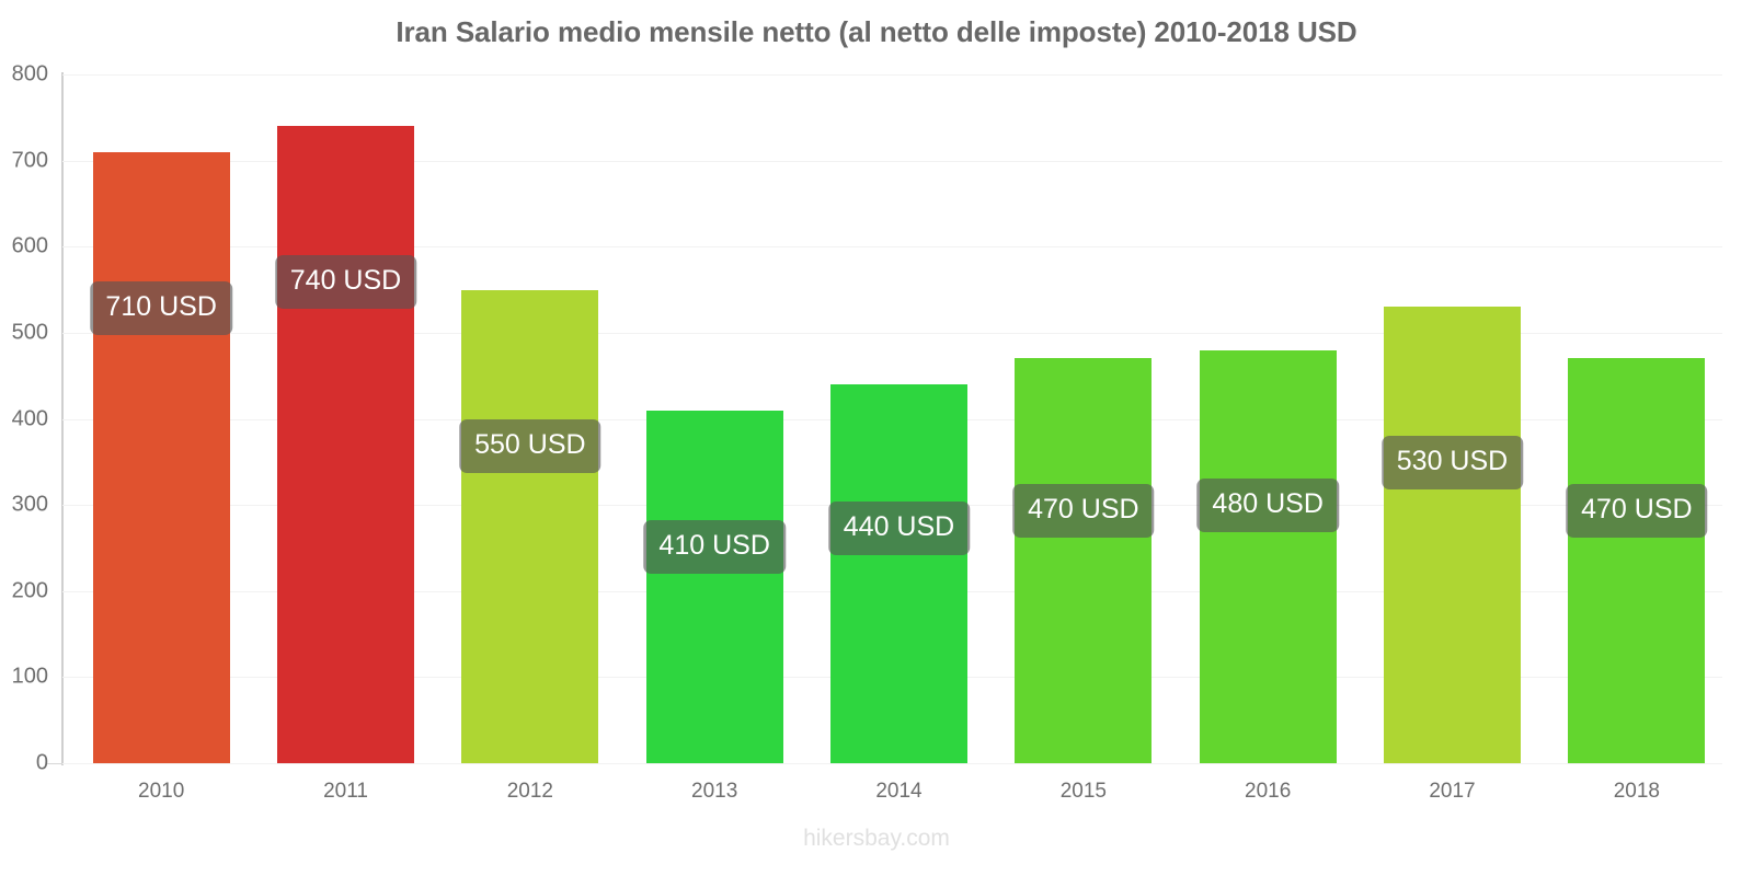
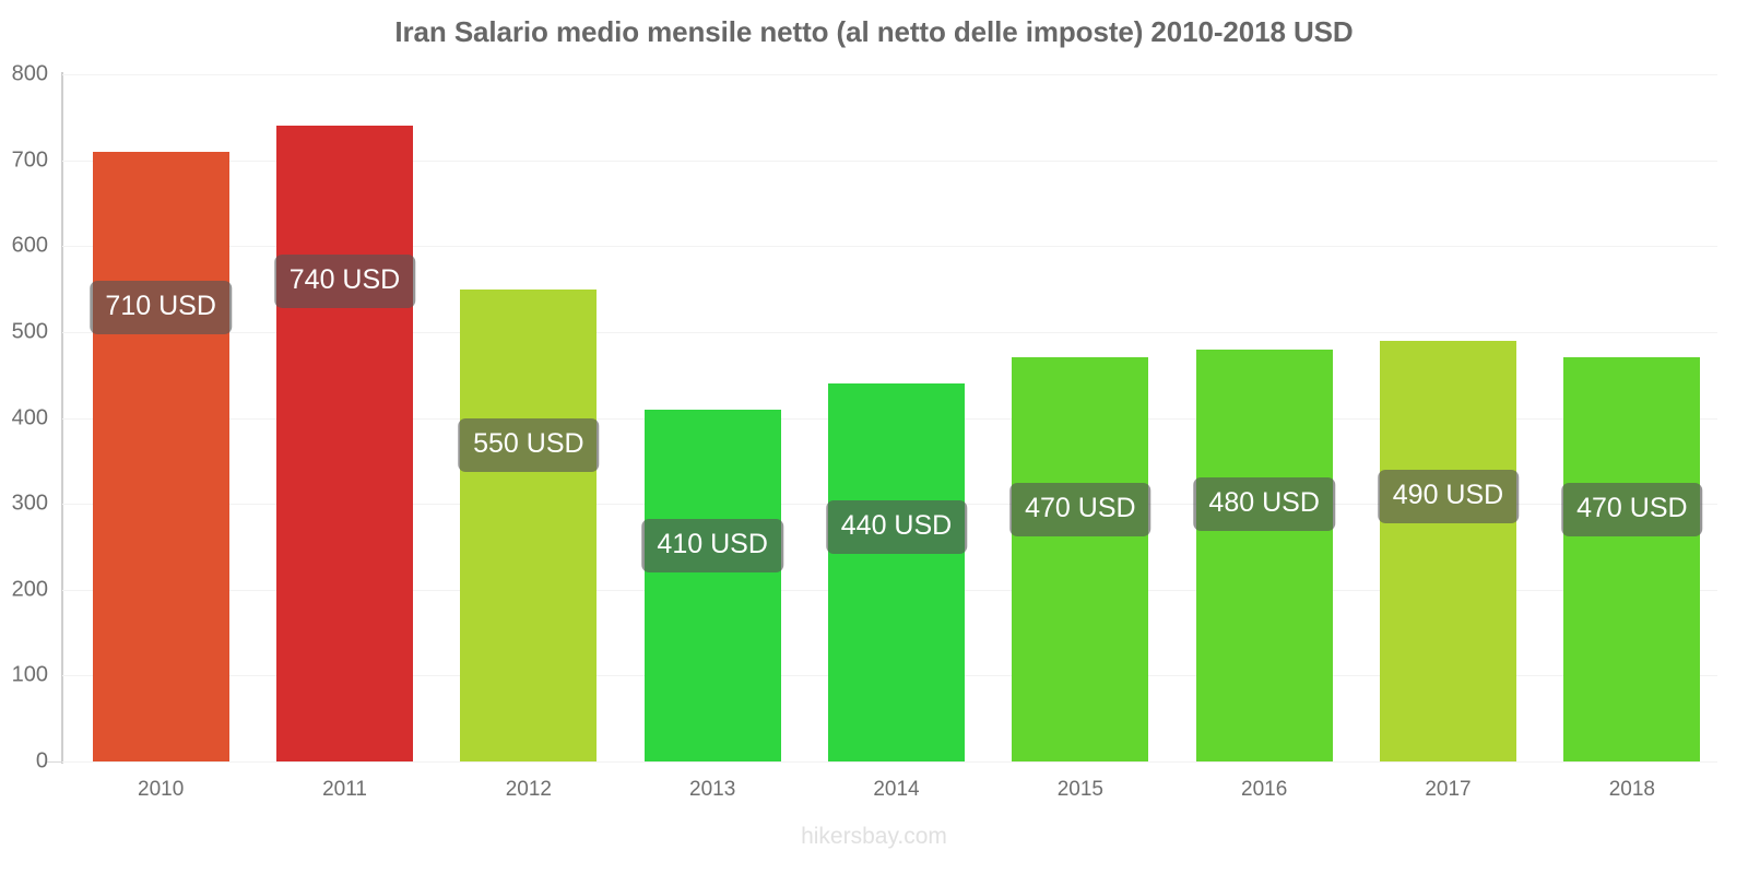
2017: 530 -> 490
